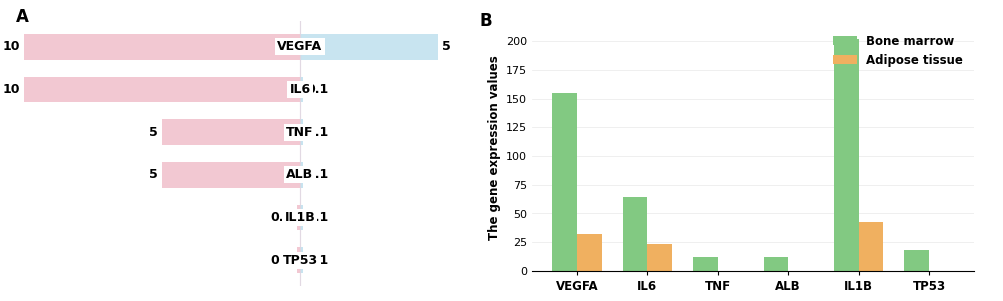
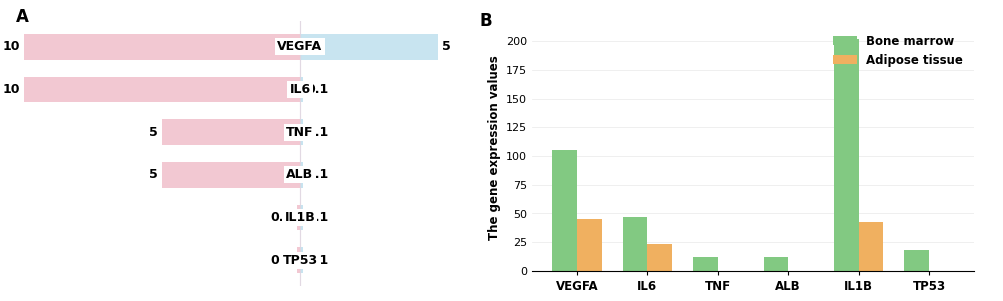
Bone marrow/VEGFA: 155 -> 105
Adipose tissue/VEGFA: 32 -> 45
Bone marrow/IL6: 64 -> 47
